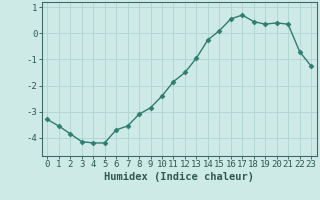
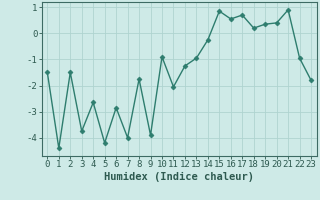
0: -3.30 -> -1.50
1: -3.55 -> -4.40
2: -3.85 -> -1.50
3: -4.15 -> -3.75
4: -4.20 -> -2.65
6: -3.70 -> -2.85
7: -3.55 -> -4.00
8: -3.10 -> -1.75
9: -2.85 -> -3.90
10: -2.40 -> -0.90
11: -1.85 -> -2.05
12: -1.50 -> -1.25
15: 0.10 -> 0.85
18: 0.45 -> 0.20
21: 0.35 -> 0.90
22: -0.70 -> -0.95
23: -1.25 -> -1.80
